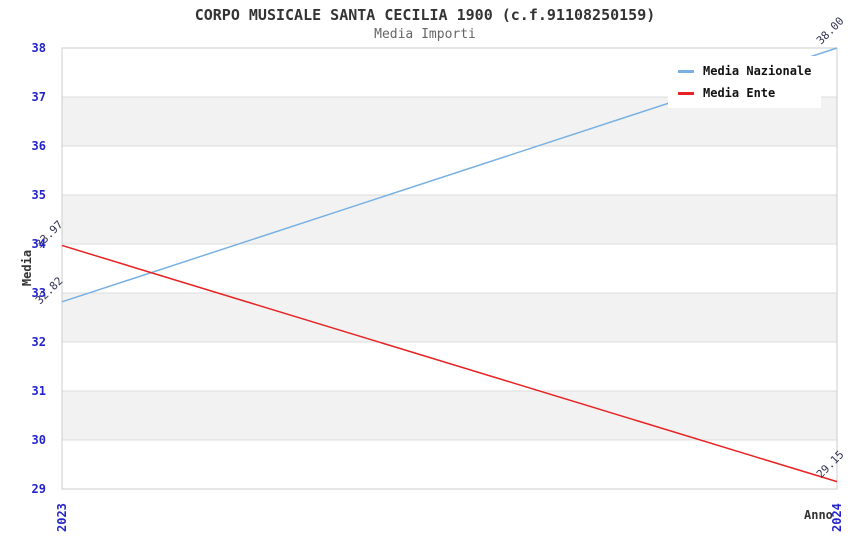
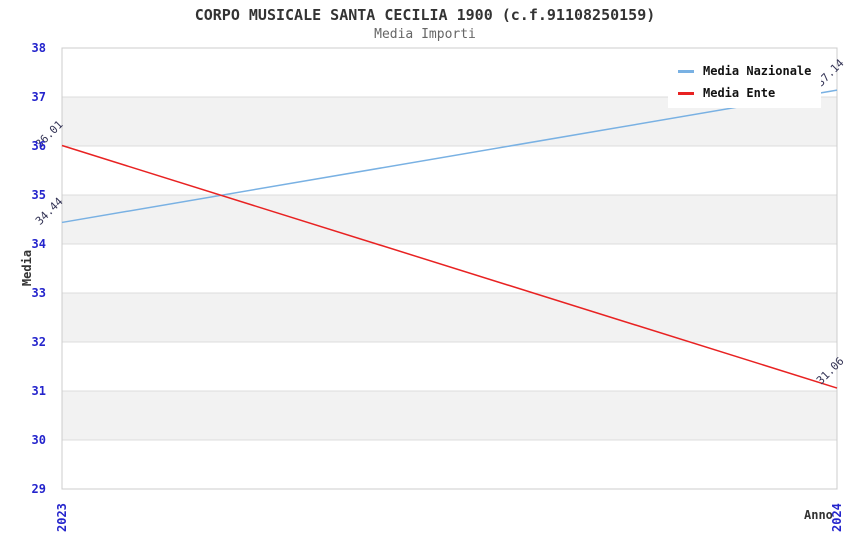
Media Nazionale/2023: 32.82 -> 34.44
Media Ente/2023: 33.97 -> 36.01
Media Nazionale/2024: 38.00 -> 37.14
Media Ente/2024: 29.15 -> 31.06
